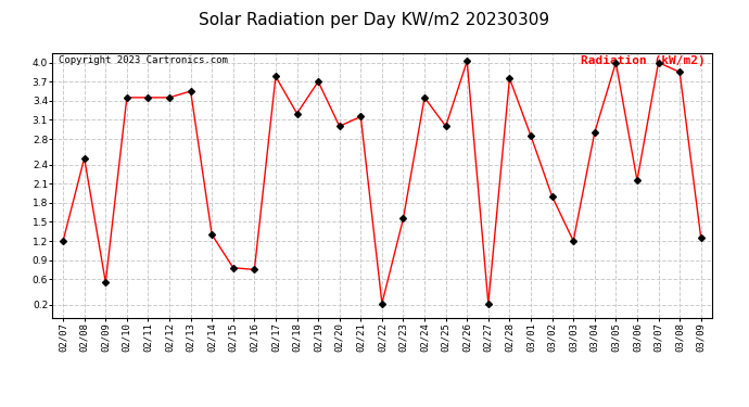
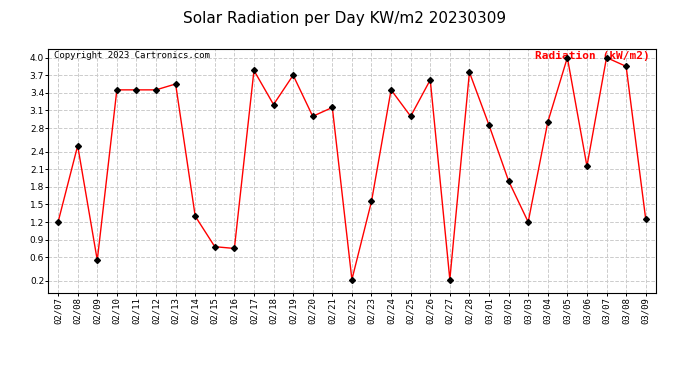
02/26: 4.02 -> 3.62
